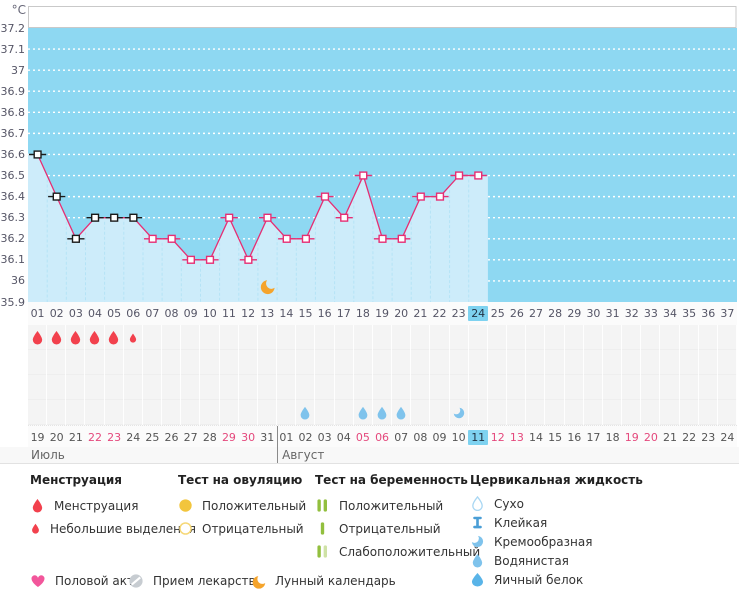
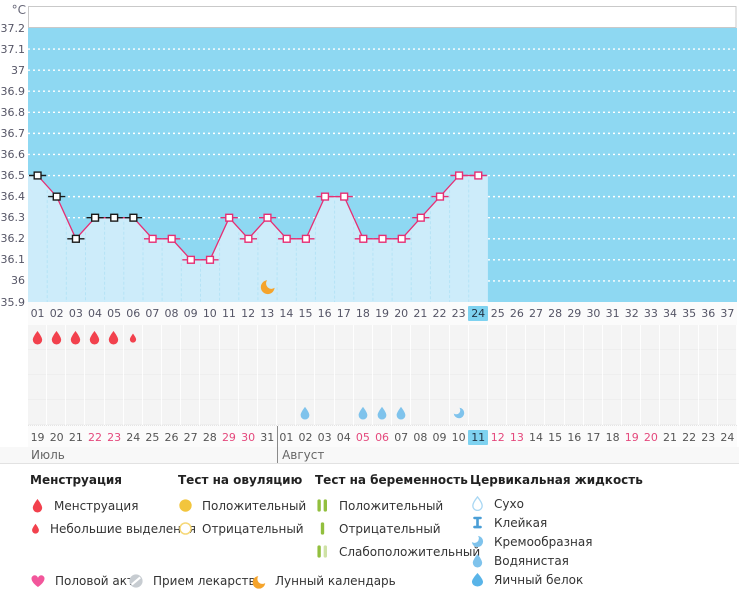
01: 36.6 -> 36.5
12: 36.1 -> 36.2
17: 36.3 -> 36.4
18: 36.5 -> 36.2
21: 36.4 -> 36.3
